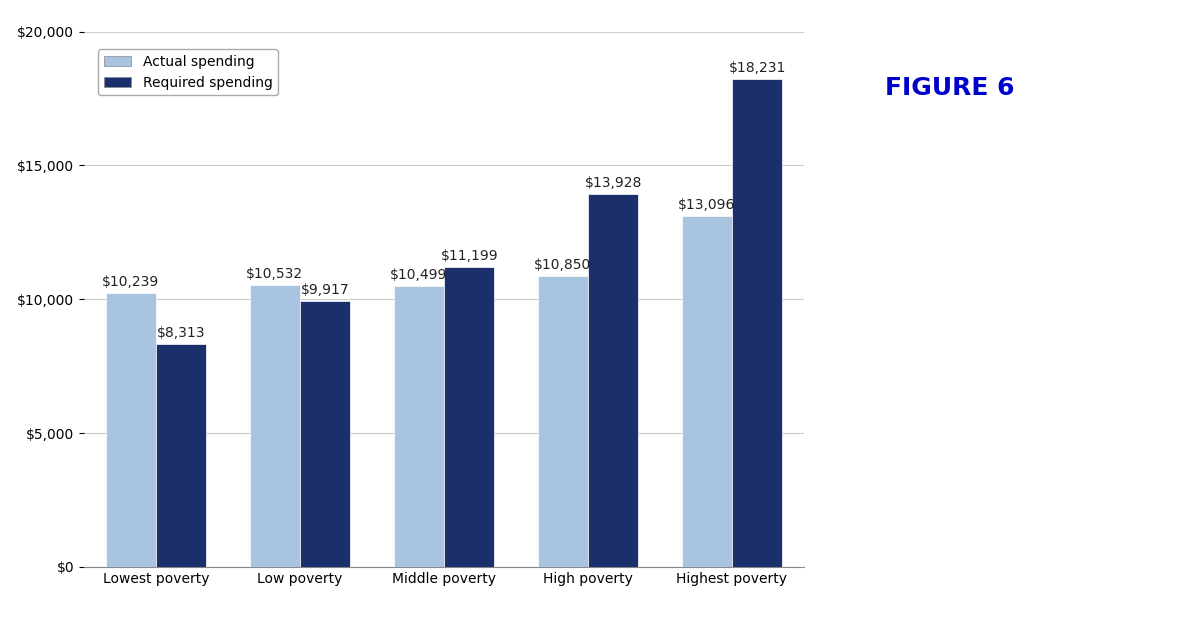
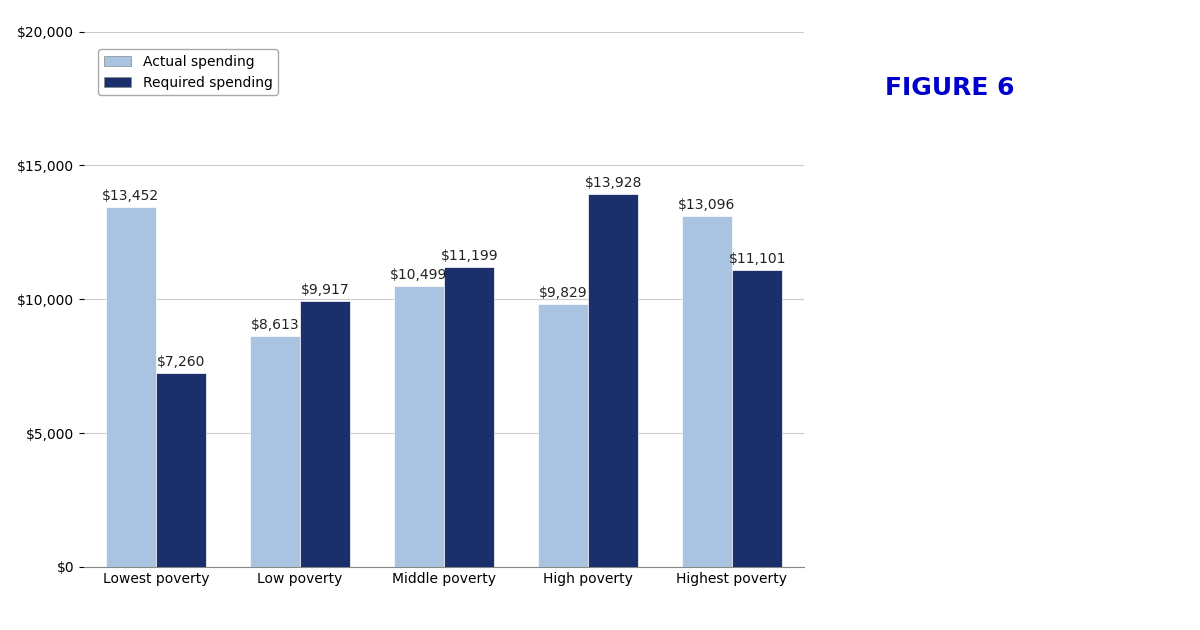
Actual spending/Lowest poverty: $10,239 -> $13,452
Required spending/Lowest poverty: $8,313 -> $7,260
Actual spending/Low poverty: $10,532 -> $8,613
Actual spending/High poverty: $10,850 -> $9,829
Required spending/Highest poverty: $18,231 -> $11,101
